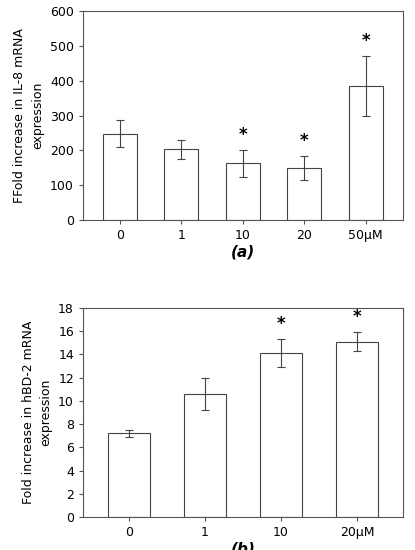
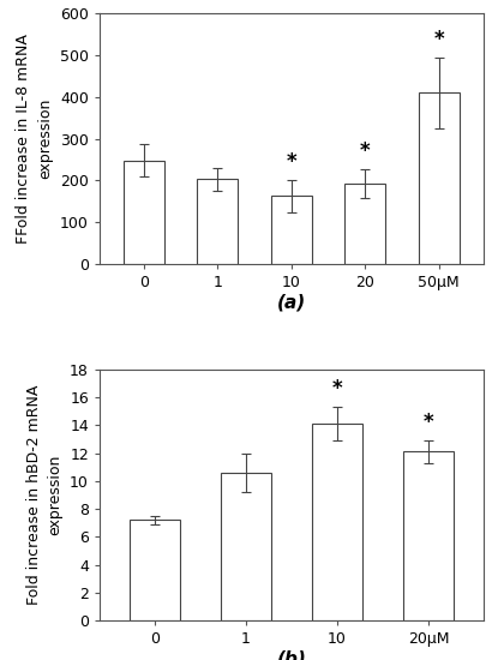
20: 150 -> 193
50μM: 385 -> 410
20μM: 15.1 -> 12.1
